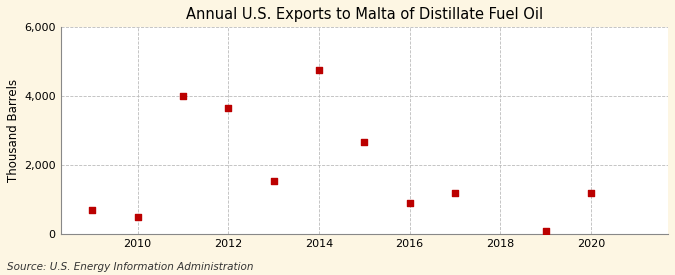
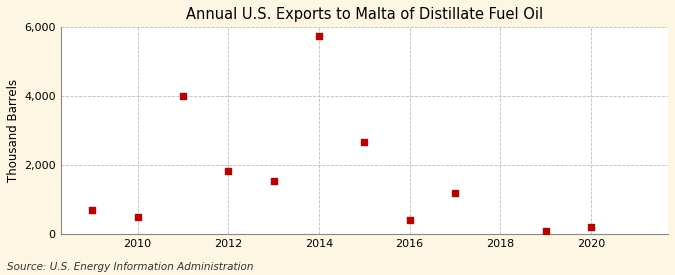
2012: 3,650 -> 1,820
2014: 4,750 -> 5,760
2016: 900 -> 400
2020: 1,200 -> 210
